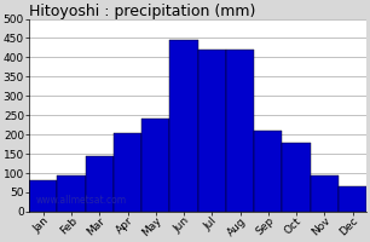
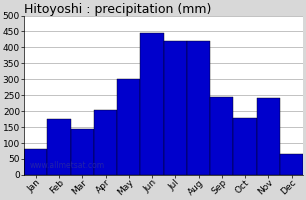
Feb: 95 -> 175
May: 240 -> 300
Sep: 210 -> 245
Nov: 95 -> 240
